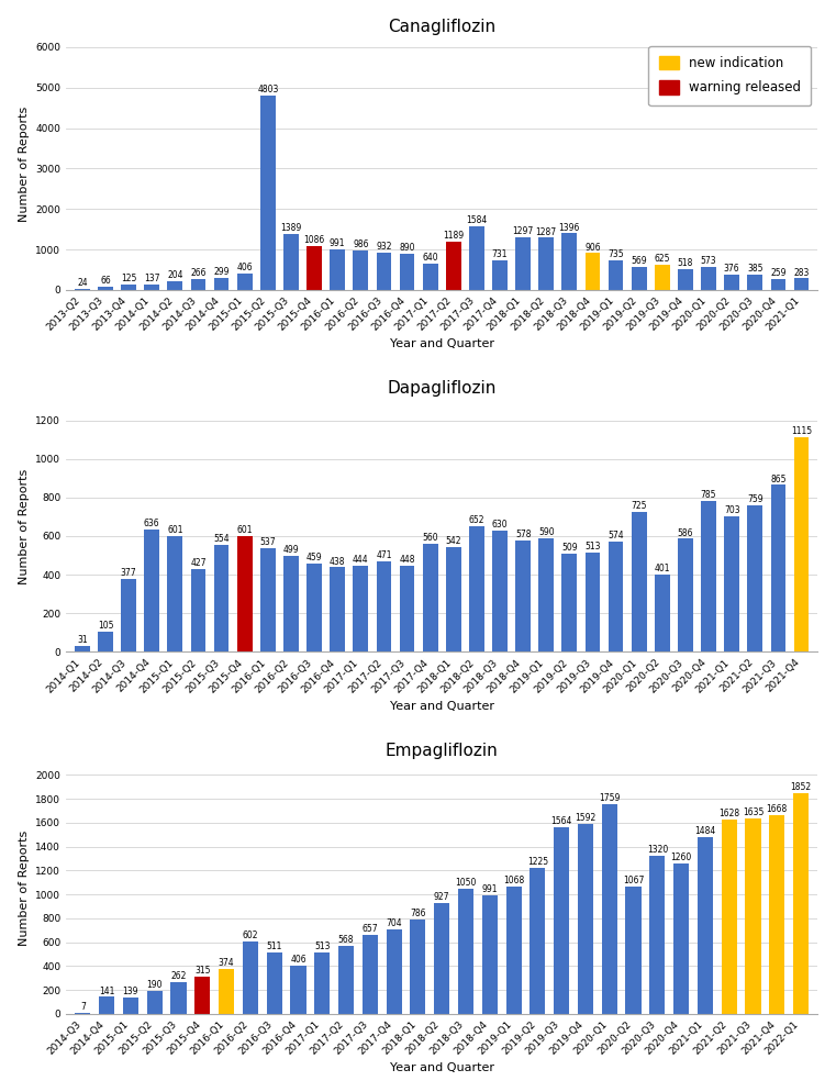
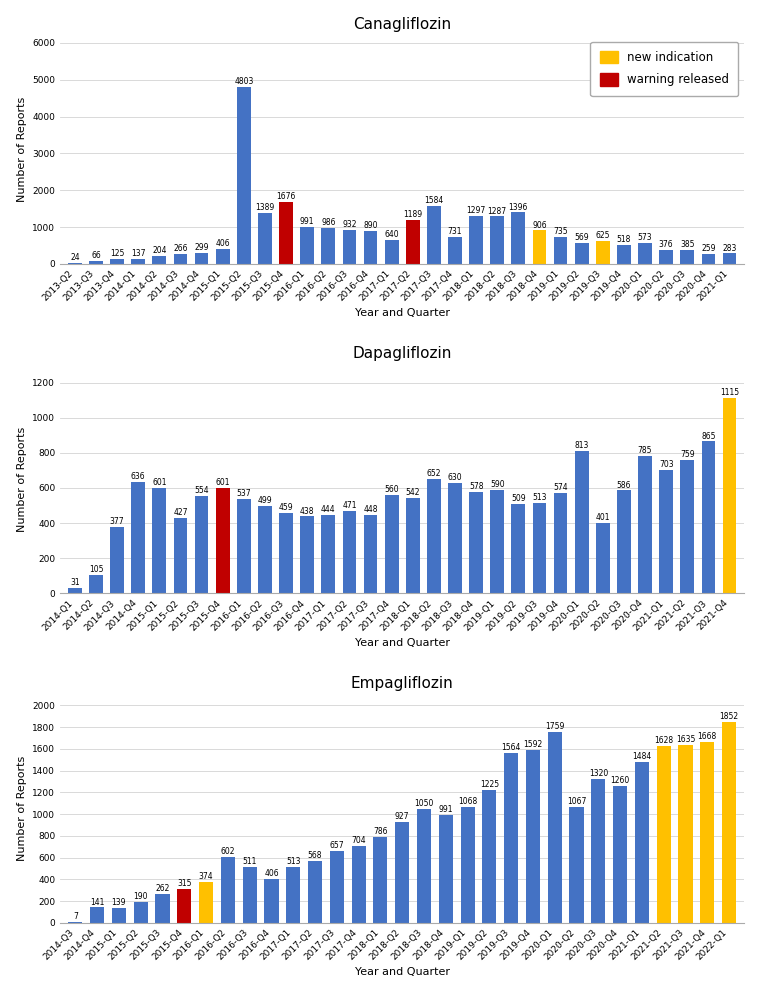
Canagliflozin/2015-Q4: 1086 -> 1676
Dapagliflozin/2020-Q1: 725 -> 813
